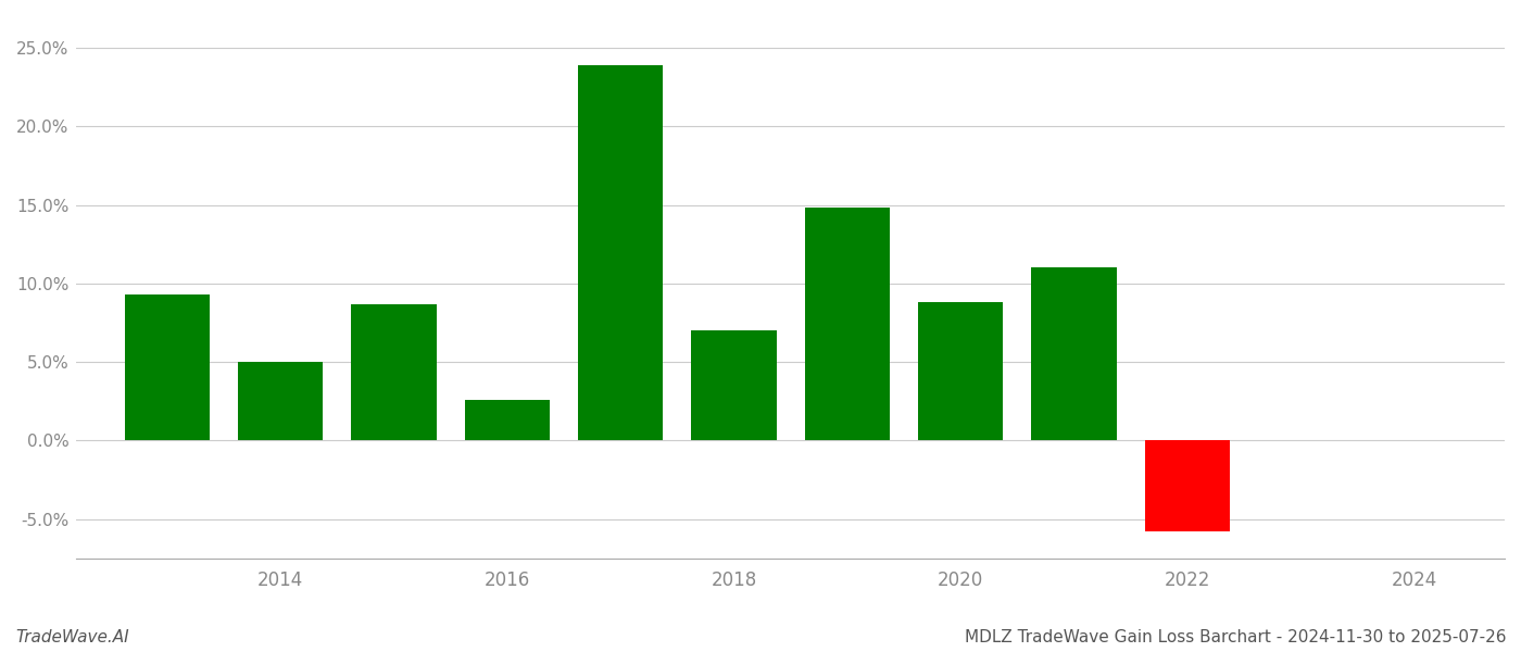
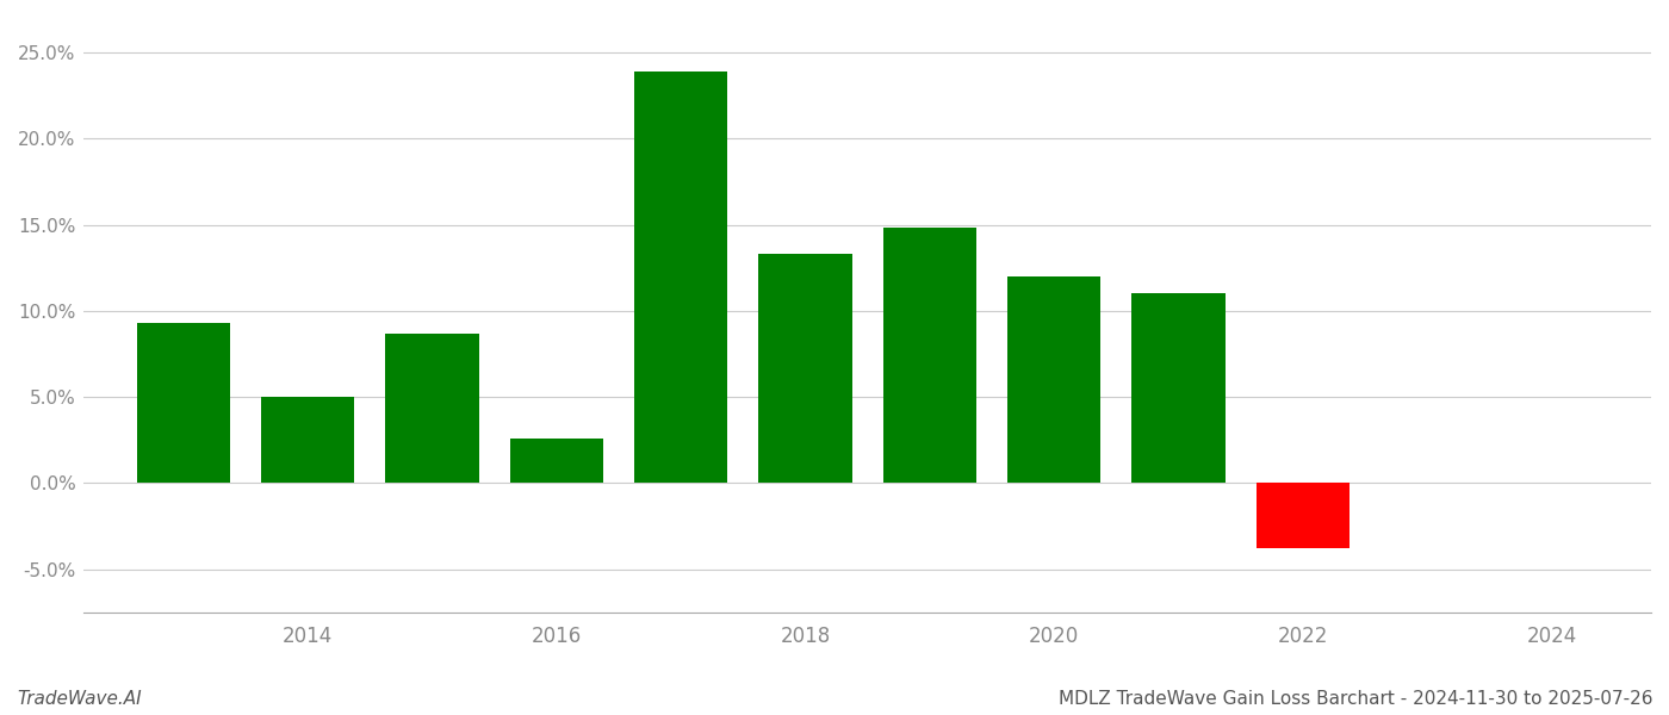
2018: 7.0% -> 13.3%
2020: 8.8% -> 12.0%
2022: -5.8% -> -3.8%
